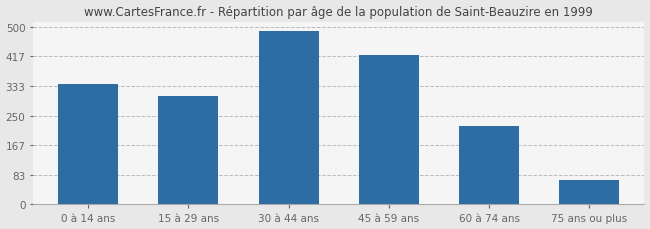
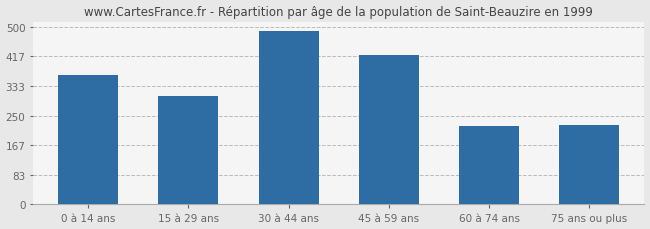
0 à 14 ans: 340 -> 365
75 ans ou plus: 68 -> 225
